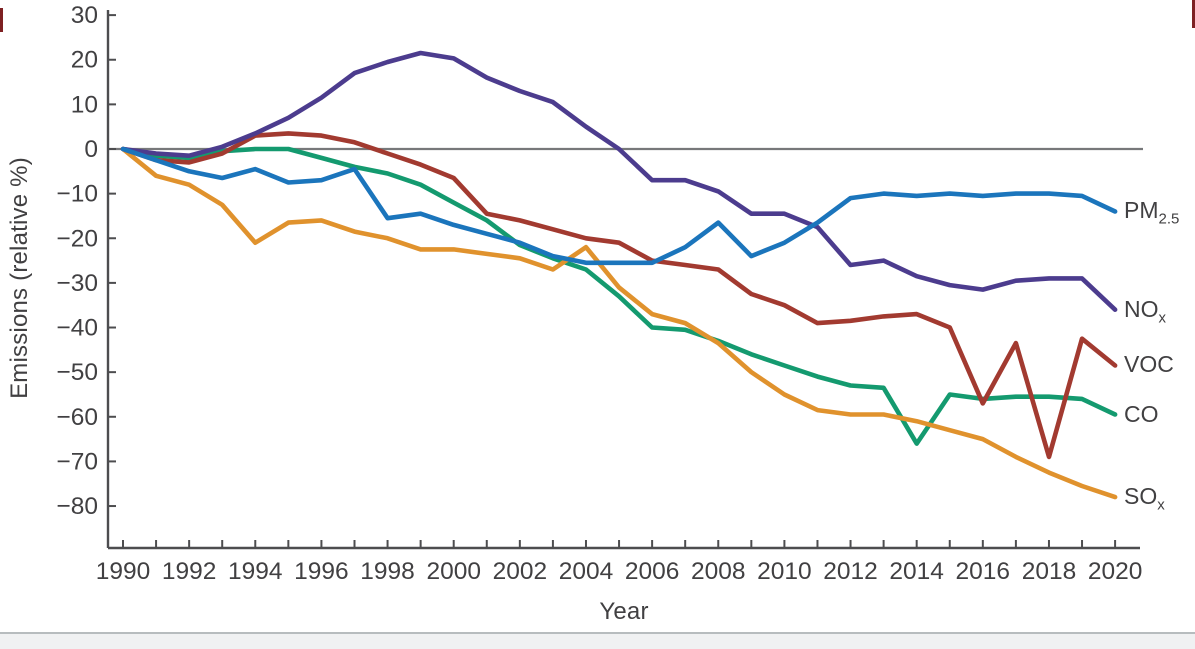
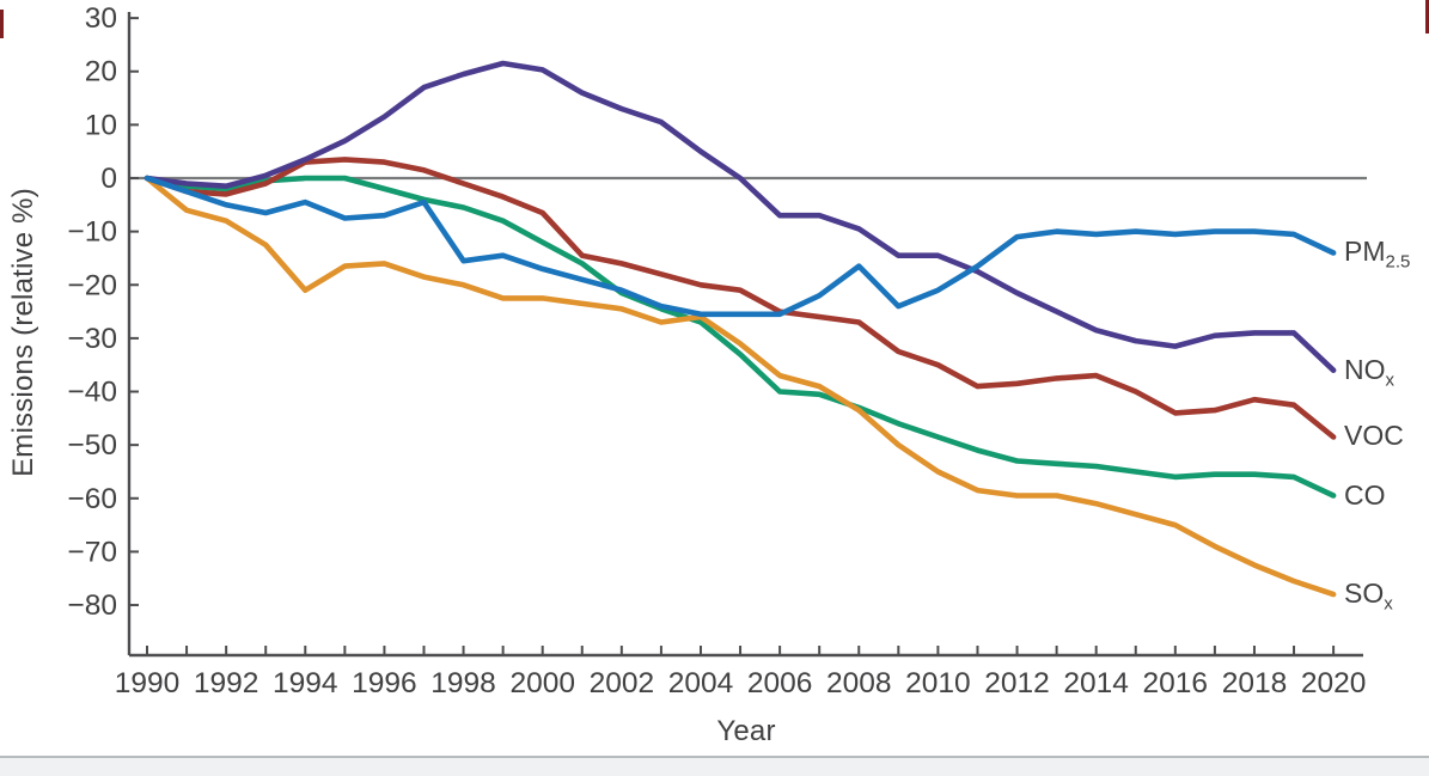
SOx/2004: -22 -> -26
NOx/2012: -26 -> -22
CO/2014: -66 -> -54
VOC/2016: -57 -> -44
VOC/2018: -69 -> -42
